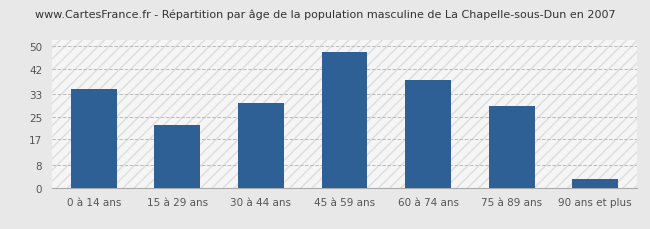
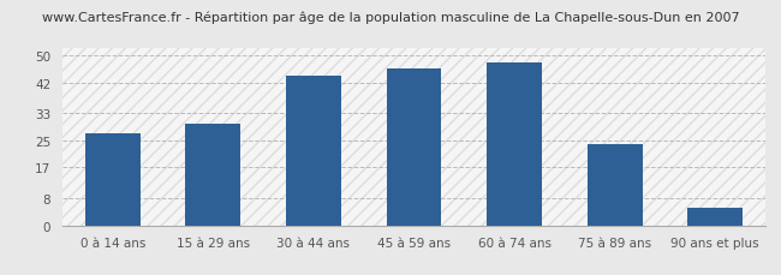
0 à 14 ans: 35 -> 27
15 à 29 ans: 22 -> 30
30 à 44 ans: 30 -> 44
45 à 59 ans: 48 -> 46
60 à 74 ans: 38 -> 48
75 à 89 ans: 29 -> 24
90 ans et plus: 3 -> 5
